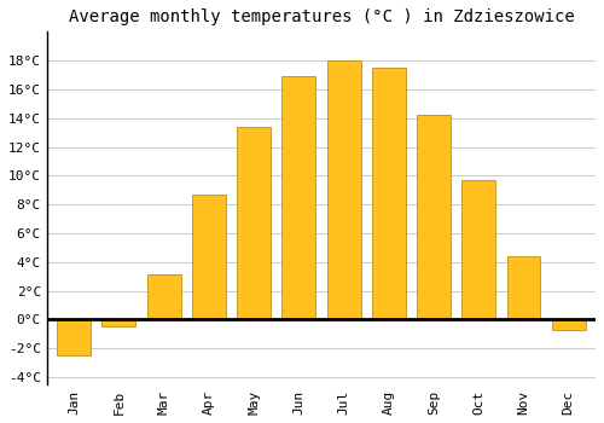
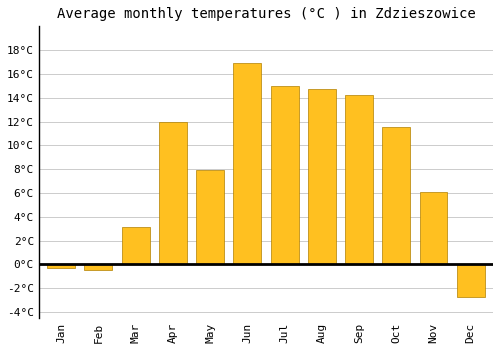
Jan: -2.5°C -> -0.3°C
Apr: 8.7°C -> 12.0°C
May: 13.4°C -> 7.9°C
Jul: 18.0°C -> 15.0°C
Aug: 17.5°C -> 14.7°C
Oct: 9.7°C -> 11.5°C
Nov: 4.4°C -> 6.1°C
Dec: -0.7°C -> -2.7°C
